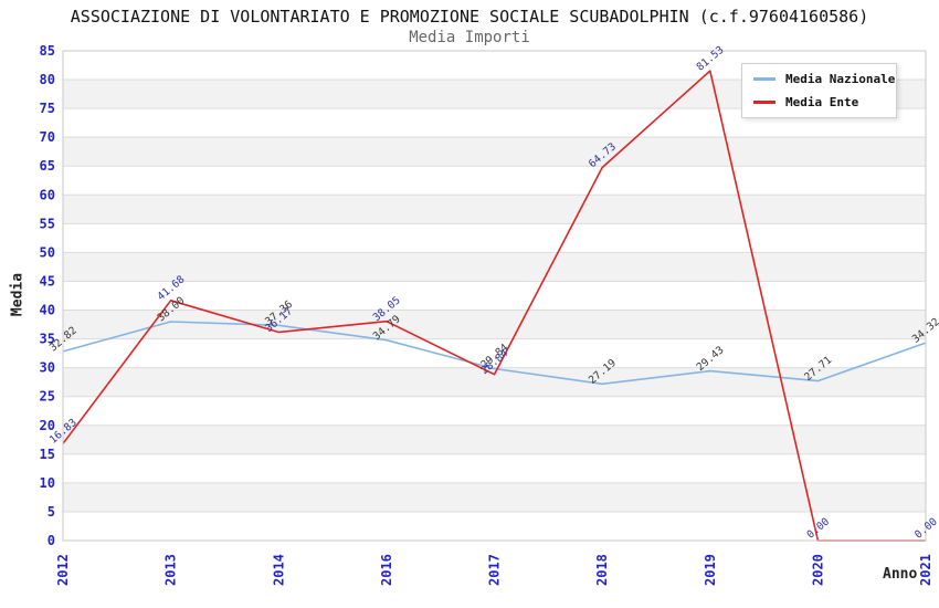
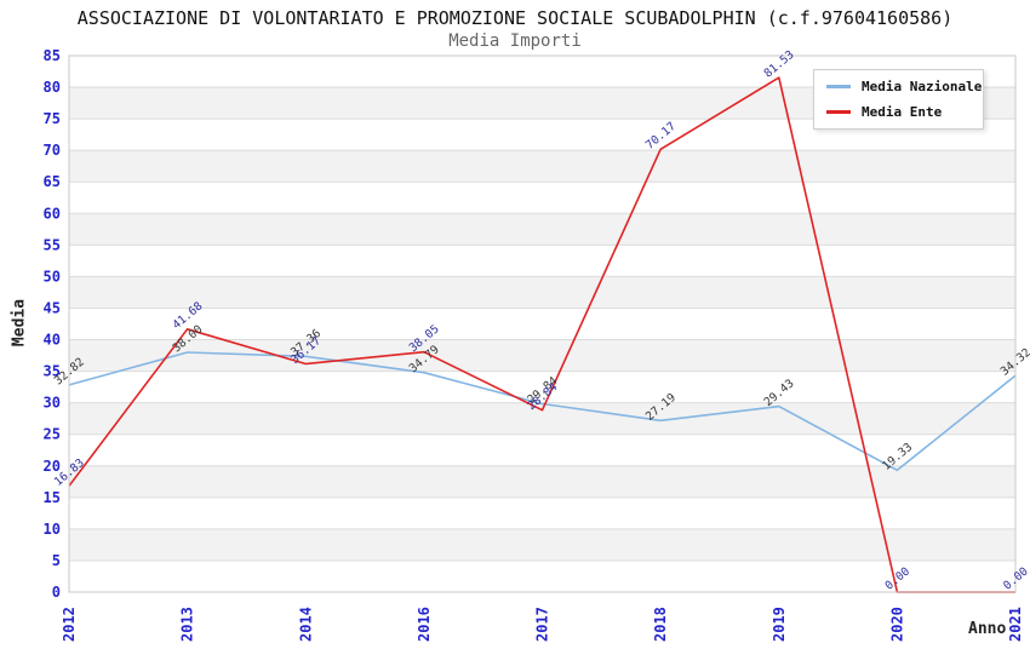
Media Ente/2018: 64.73 -> 70.17
Media Nazionale/2020: 27.71 -> 19.33
